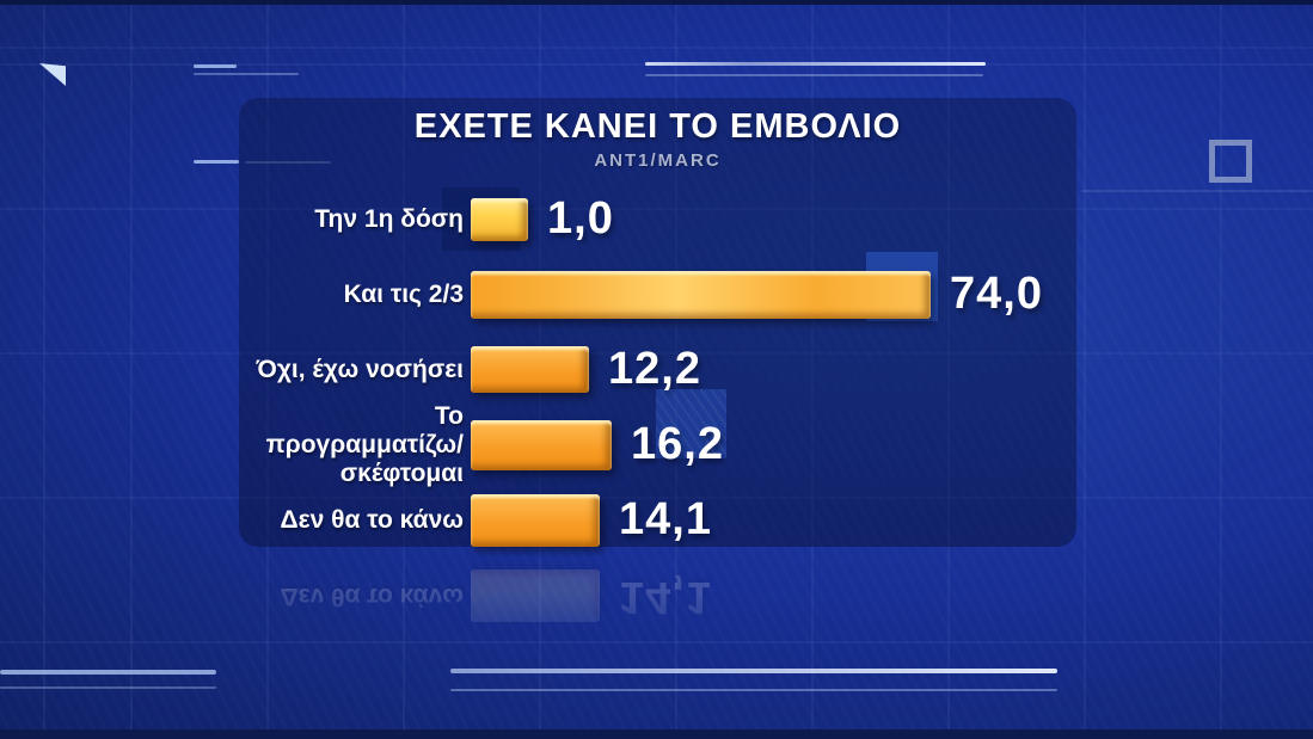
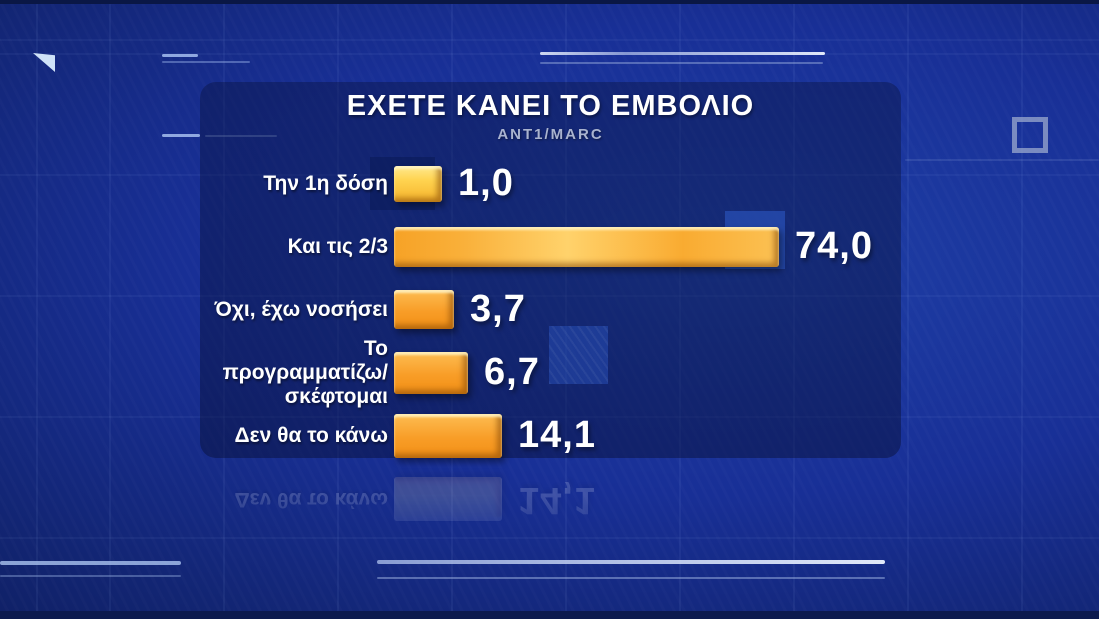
Όχι, έχω νοσήσει: 12,2 -> 3,7
Το προγραμματίζω/ σκέφτομαι: 16,2 -> 6,7
